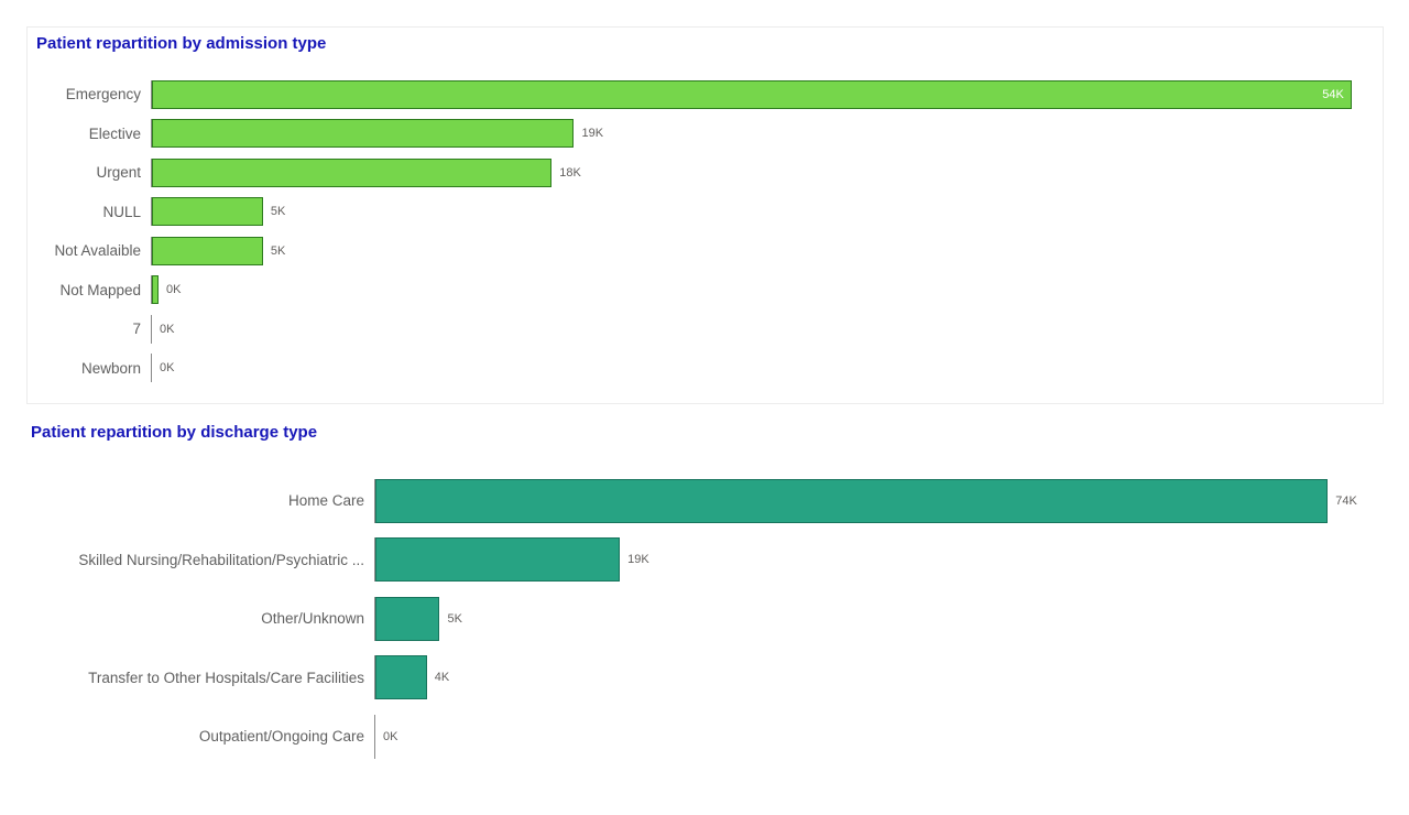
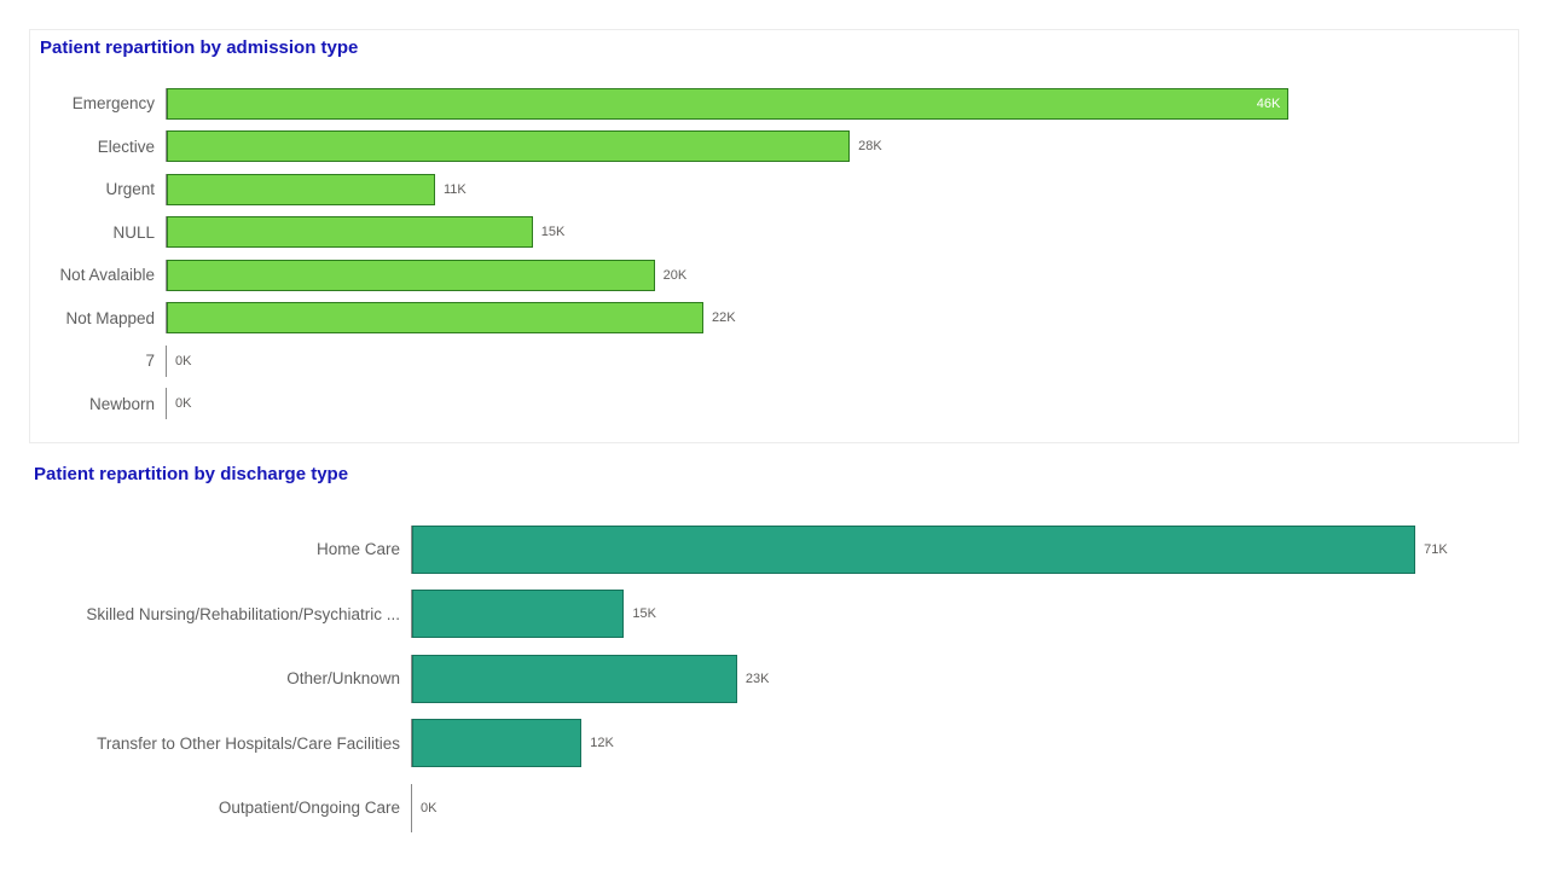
Patient repartition by admission type/Emergency: 54K -> 46K
Patient repartition by admission type/Elective: 19K -> 28K
Patient repartition by admission type/Urgent: 18K -> 11K
Patient repartition by admission type/NULL: 5K -> 15K
Patient repartition by admission type/Not Avalaible: 5K -> 20K
Patient repartition by admission type/Not Mapped: 0K -> 22K
Patient repartition by discharge type/Home Care: 74K -> 71K
Patient repartition by discharge type/Skilled Nursing/Rehabilitation/Psychiatric ...: 19K -> 15K
Patient repartition by discharge type/Other/Unknown: 5K -> 23K
Patient repartition by discharge type/Transfer to Other Hospitals/Care Facilities: 4K -> 12K
